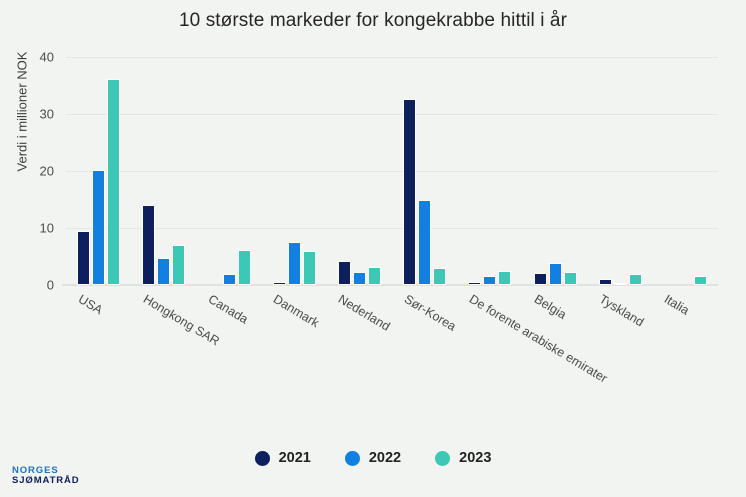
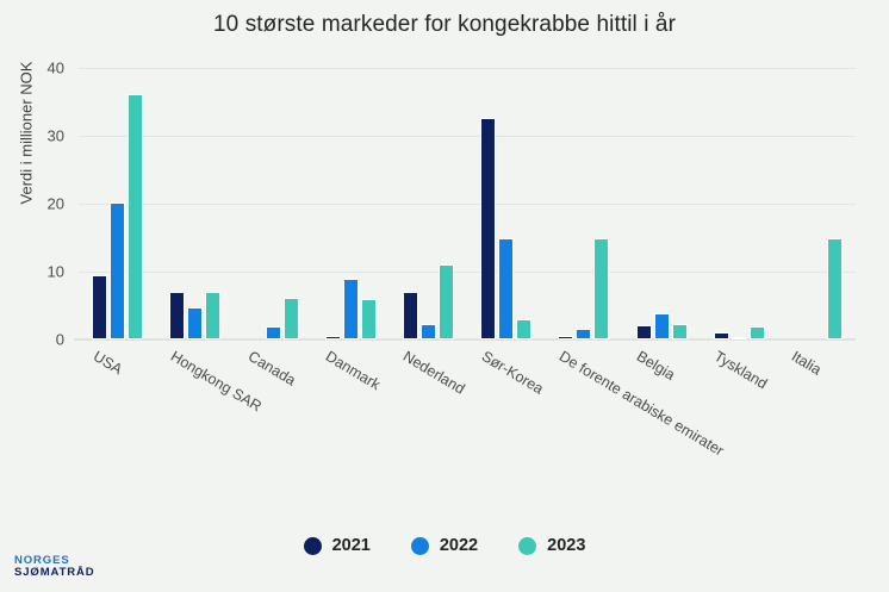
2021/Hongkong SAR: 14 -> 7
2022/Danmark: 8 -> 9
2021/Nederland: 4 -> 7
2023/Nederland: 3 -> 11
2023/De forente arabiske emirater: 2 -> 15
2023/Italia: 2 -> 15
